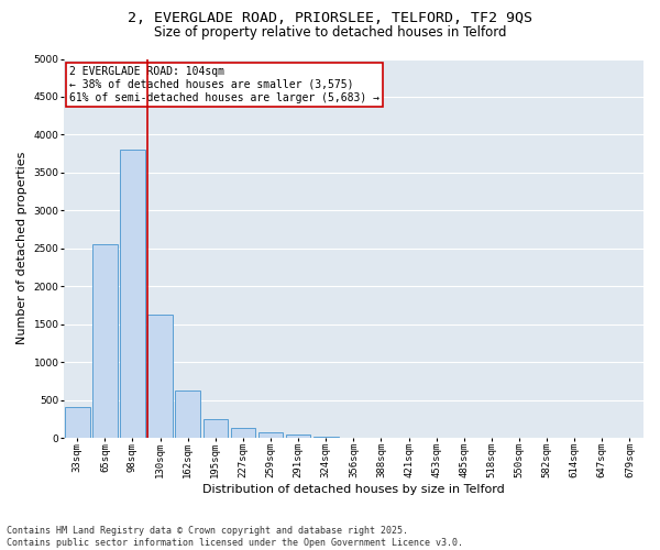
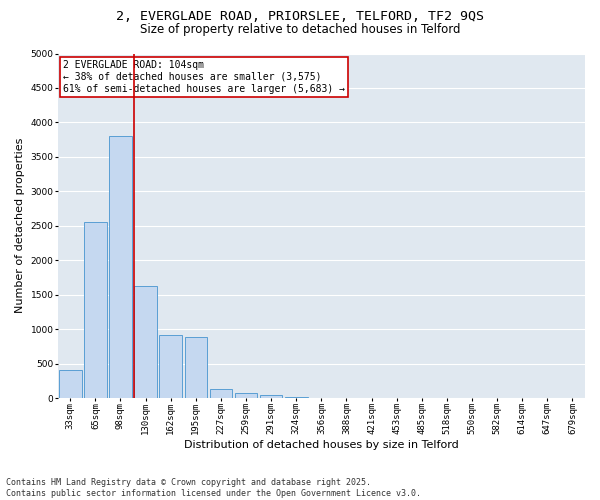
162sqm: 620 -> 920
195sqm: 240 -> 880
